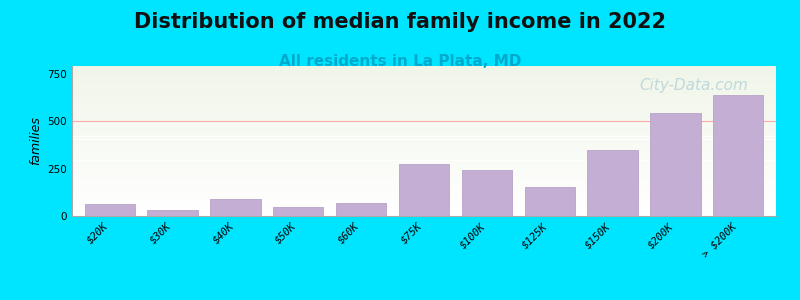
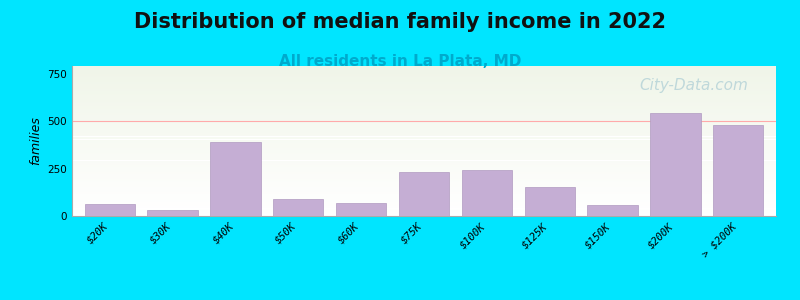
$40K: 90 -> 390
$50K: 40 -> 90
$75K: 280 -> 230
$150K: 350 -> 60
> $200K: 640 -> 480
